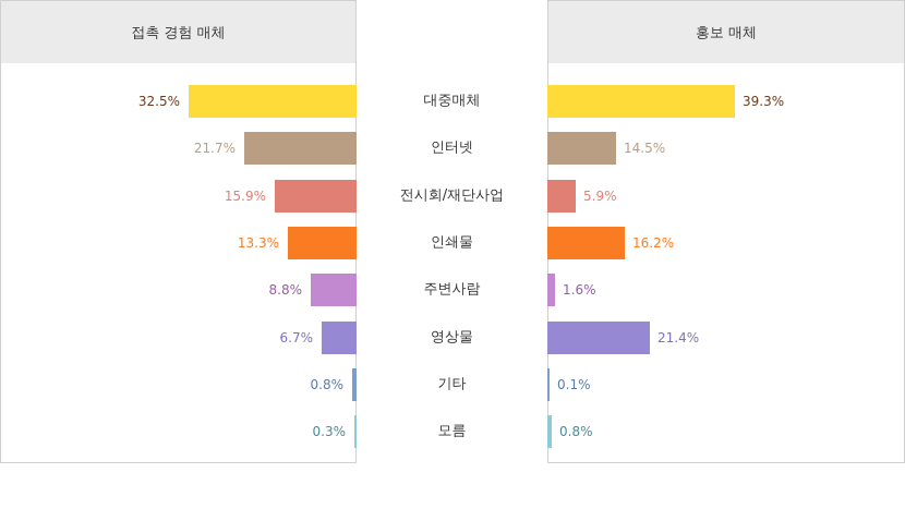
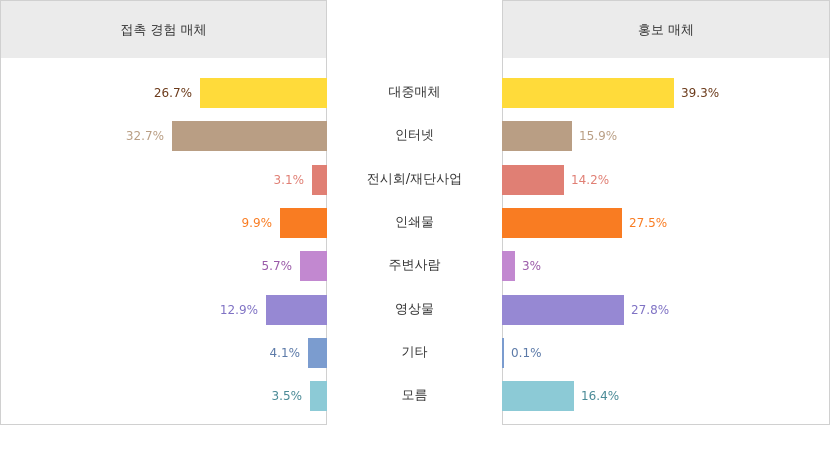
접촉 경험 매체/대중매체: 32.5% -> 26.7%
접촉 경험 매체/인터넷: 21.7% -> 32.7%
홍보 매체/인터넷: 14.5% -> 15.9%
접촉 경험 매체/전시회/재단사업: 15.9% -> 3.1%
홍보 매체/전시회/재단사업: 5.9% -> 14.2%
접촉 경험 매체/인쇄물: 13.3% -> 9.9%
홍보 매체/인쇄물: 16.2% -> 27.5%
접촉 경험 매체/주변사람: 8.8% -> 5.7%
홍보 매체/주변사람: 1.6% -> 3%
접촉 경험 매체/영상물: 6.7% -> 12.9%
홍보 매체/영상물: 21.4% -> 27.8%
접촉 경험 매체/기타: 0.8% -> 4.1%
접촉 경험 매체/모름: 0.3% -> 3.5%
홍보 매체/모름: 0.8% -> 16.4%
